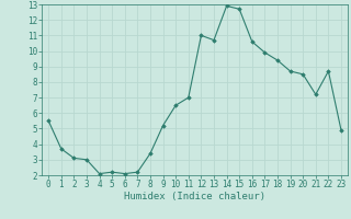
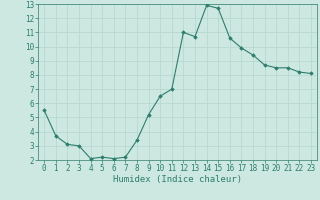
21: 7.2 -> 8.5
22: 8.7 -> 8.2
23: 4.9 -> 8.1
